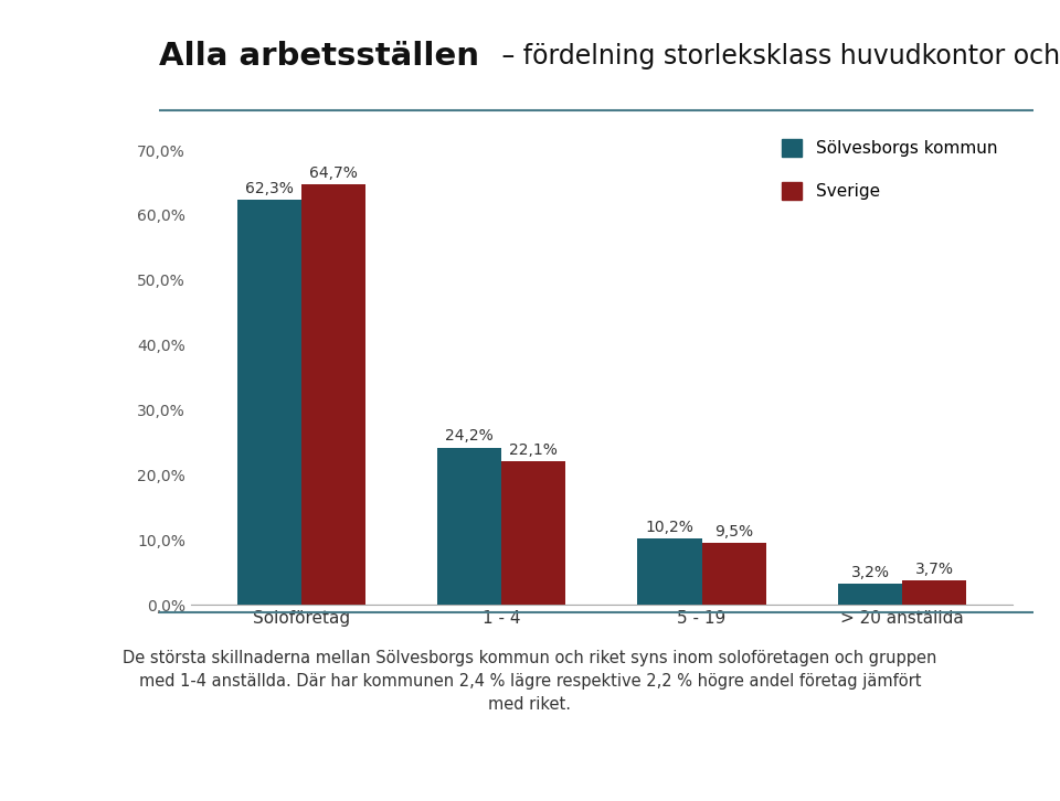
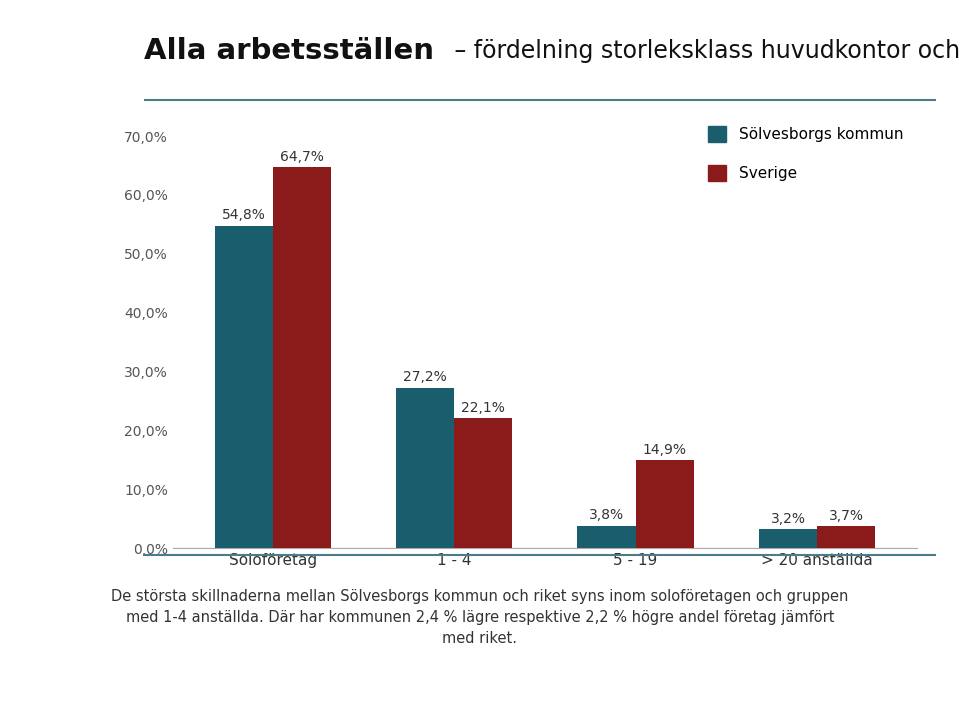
Sölvesborgs kommun/Soloföretag: 62,3% -> 54,8%
Sölvesborgs kommun/1 - 4: 24,2% -> 27,2%
Sölvesborgs kommun/5 - 19: 10,2% -> 3,8%
Sverige/5 - 19: 9,5% -> 14,9%
